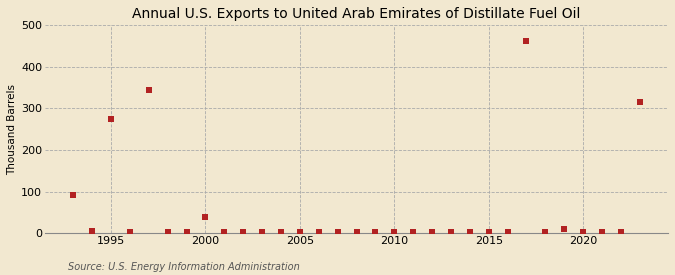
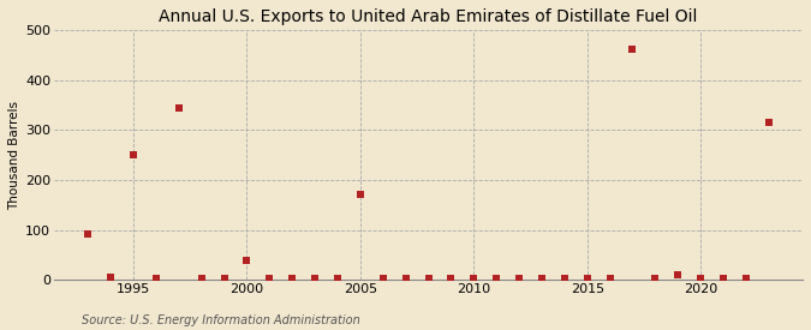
1995: 274 -> 250
2005: 3 -> 170
